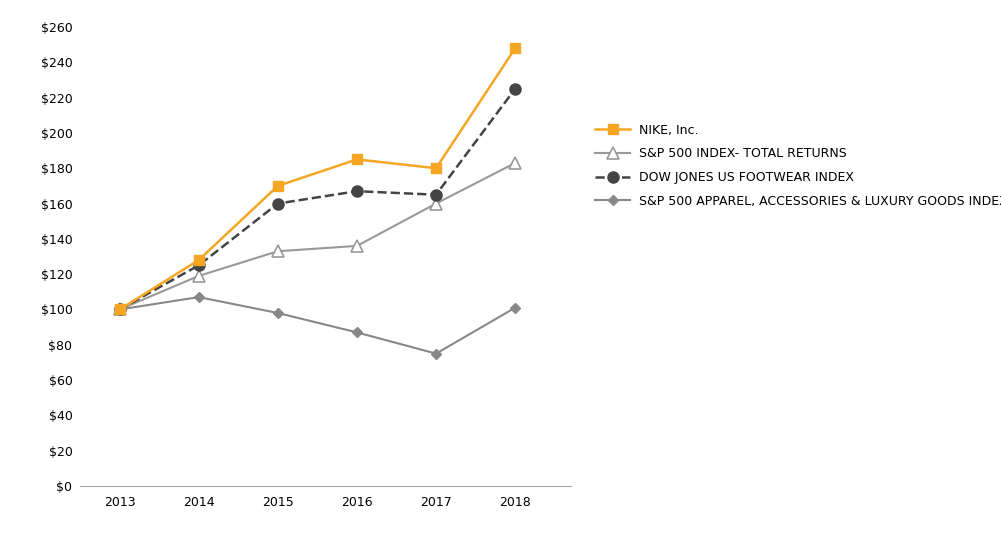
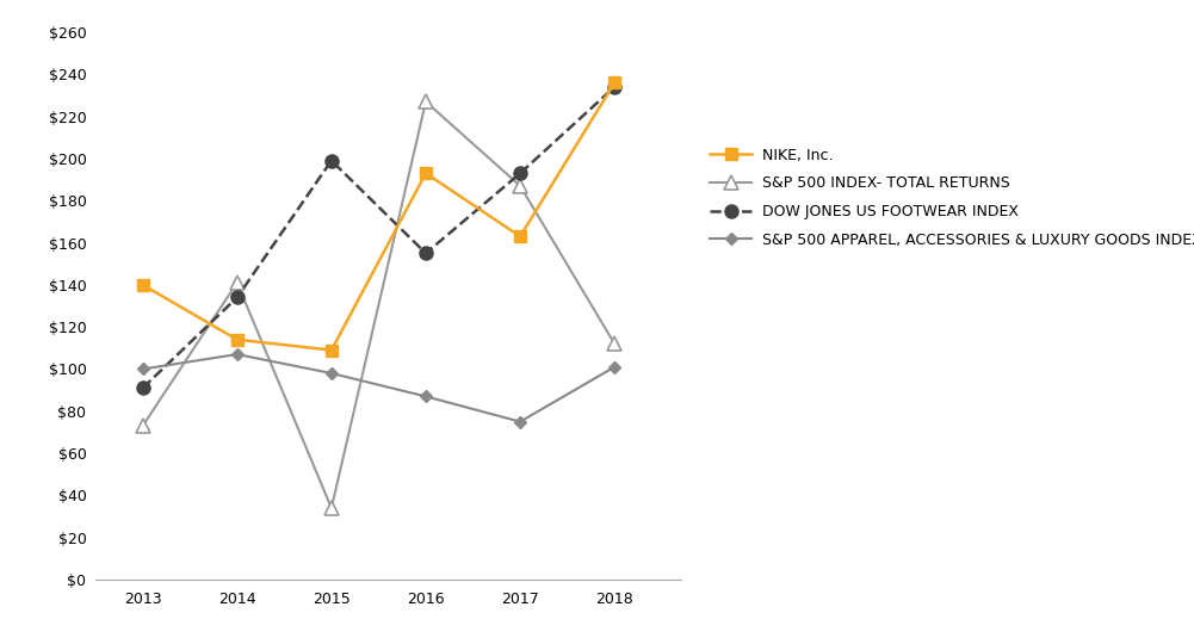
NIKE, Inc./2013: $100 -> $140
S&P 500 INDEX- TOTAL RETURNS/2013: $100 -> $73
DOW JONES US FOOTWEAR INDEX/2013: $100 -> $91
NIKE, Inc./2014: $128 -> $114
S&P 500 INDEX- TOTAL RETURNS/2014: $119 -> $141
DOW JONES US FOOTWEAR INDEX/2014: $125 -> $134
NIKE, Inc./2015: $170 -> $109
S&P 500 INDEX- TOTAL RETURNS/2015: $133 -> $34
DOW JONES US FOOTWEAR INDEX/2015: $160 -> $199
NIKE, Inc./2016: $185 -> $193
S&P 500 INDEX- TOTAL RETURNS/2016: $136 -> $227
DOW JONES US FOOTWEAR INDEX/2016: $167 -> $155
NIKE, Inc./2017: $180 -> $163
S&P 500 INDEX- TOTAL RETURNS/2017: $160 -> $187
DOW JONES US FOOTWEAR INDEX/2017: $165 -> $193
NIKE, Inc./2018: $248 -> $236
S&P 500 INDEX- TOTAL RETURNS/2018: $183 -> $112
DOW JONES US FOOTWEAR INDEX/2018: $225 -> $234
